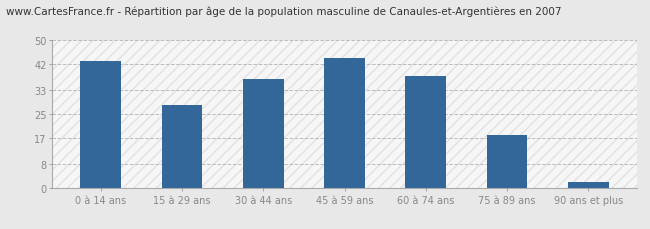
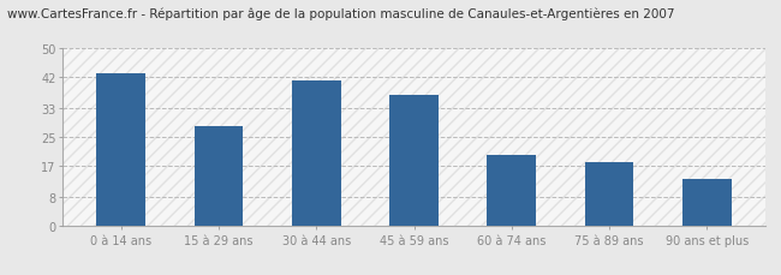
30 à 44 ans: 37 -> 41
45 à 59 ans: 44 -> 37
60 à 74 ans: 38 -> 20
90 ans et plus: 2 -> 13
